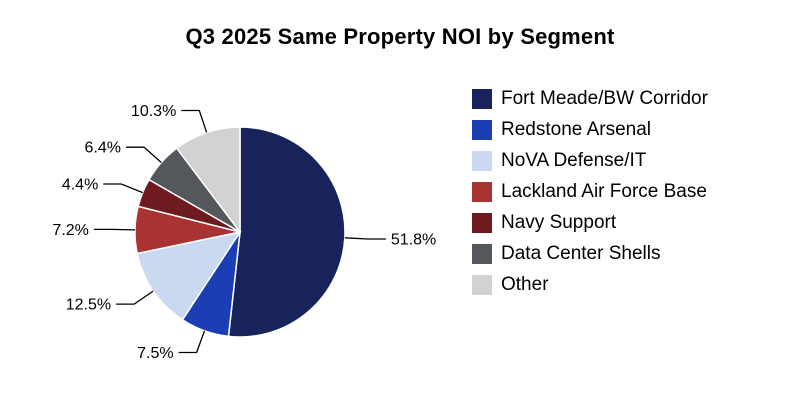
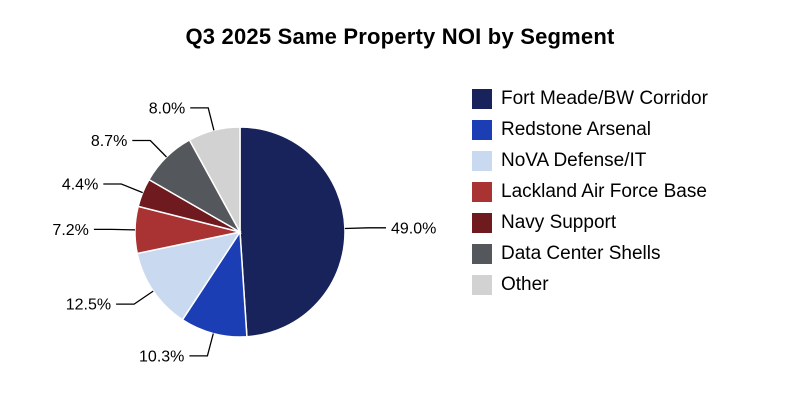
Fort Meade/BW Corridor: 51.8% -> 49.0%
Redstone Arsenal: 7.5% -> 10.3%
Data Center Shells: 6.4% -> 8.7%
Other: 10.3% -> 8.0%
